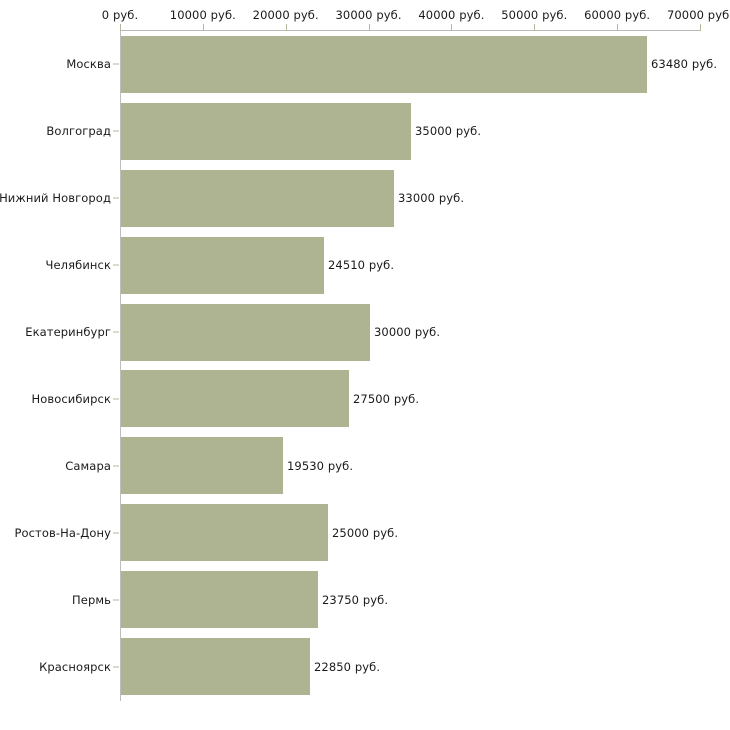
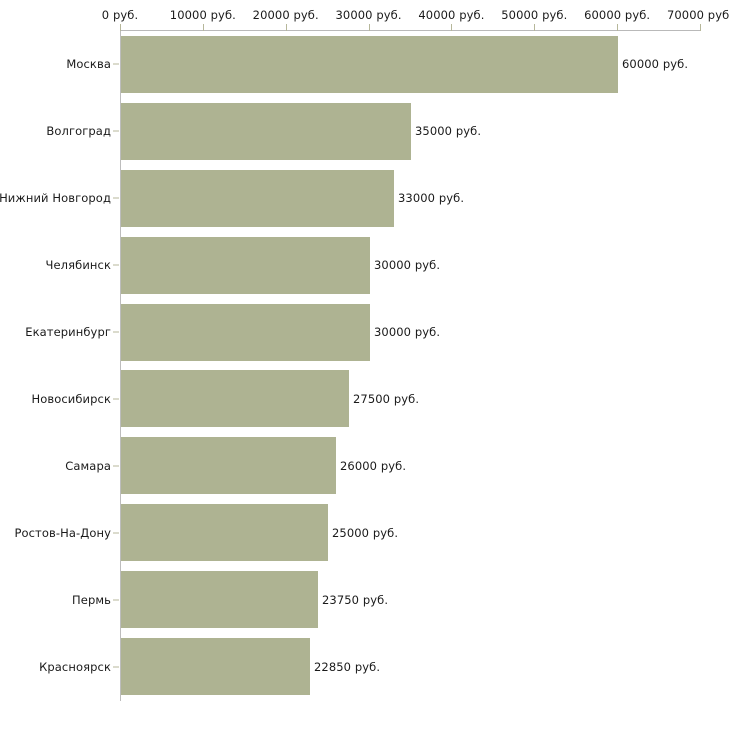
Москва: 63480 -> 60000
Челябинск: 24510 -> 30000
Самара: 19530 -> 26000
